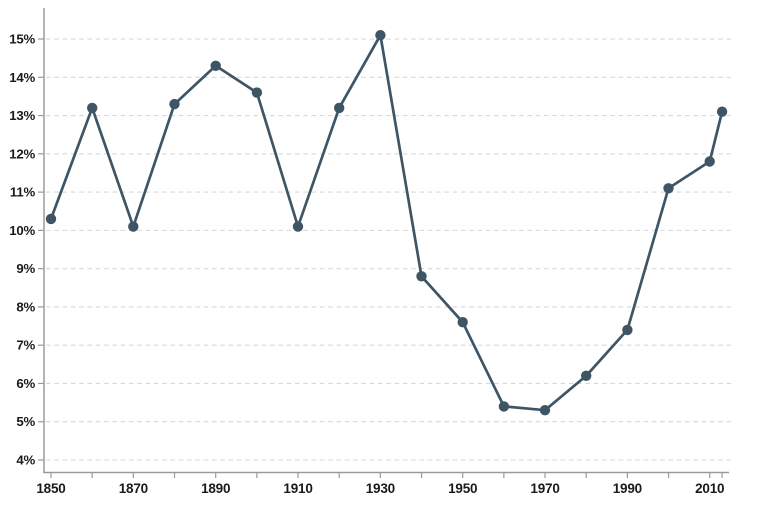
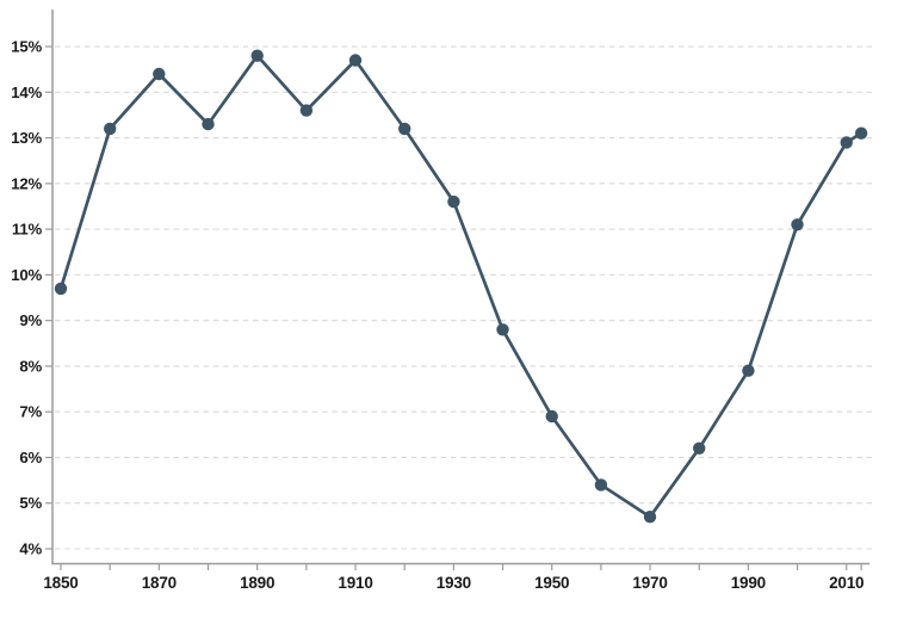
1850: 10.3% -> 9.7%
1870: 10.1% -> 14.4%
1890: 14.3% -> 14.8%
1910: 10.1% -> 14.7%
1930: 15.1% -> 11.6%
1950: 7.6% -> 6.9%
1970: 5.3% -> 4.7%
1990: 7.4% -> 7.9%
2010: 11.8% -> 12.9%
